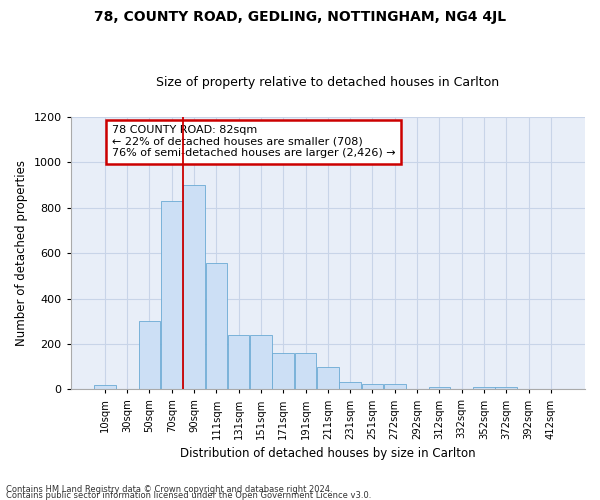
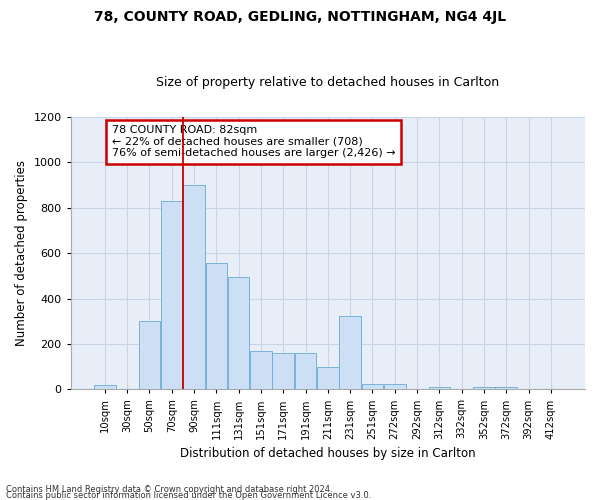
131sqm: 240 -> 495
151sqm: 240 -> 170
231sqm: 30 -> 325
